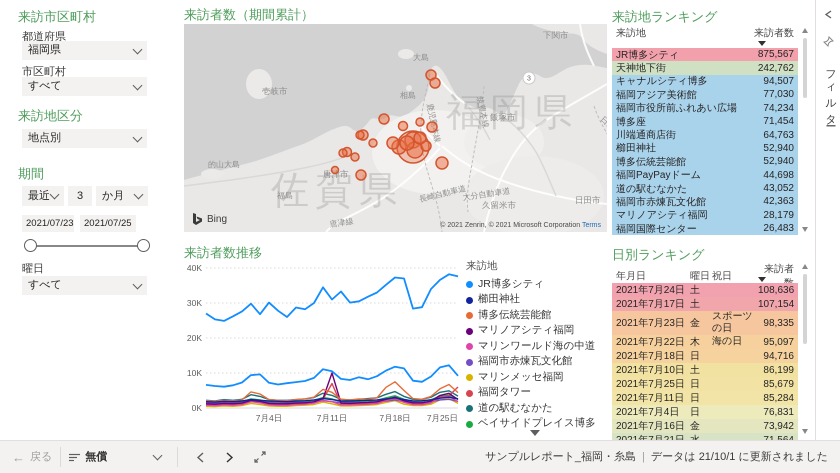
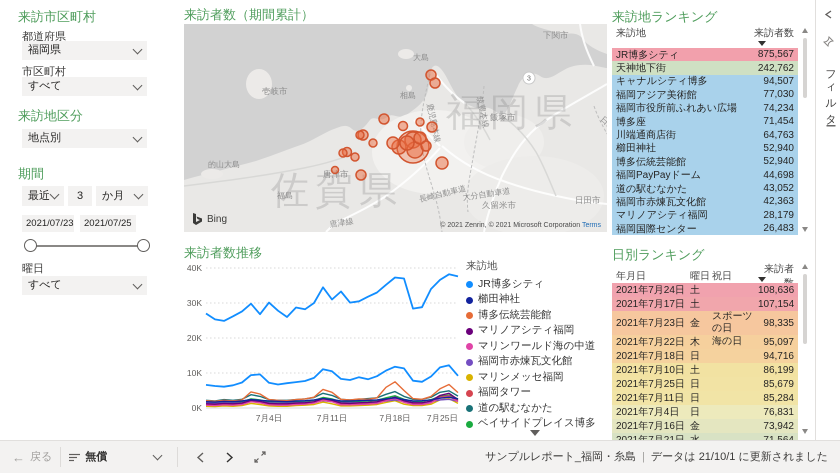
マリノアシティ福岡/7月11日: 10K -> 2K
福岡タワー/7月11日: 7K -> 2K
福岡タワー/7月25日: 6K -> 2K
